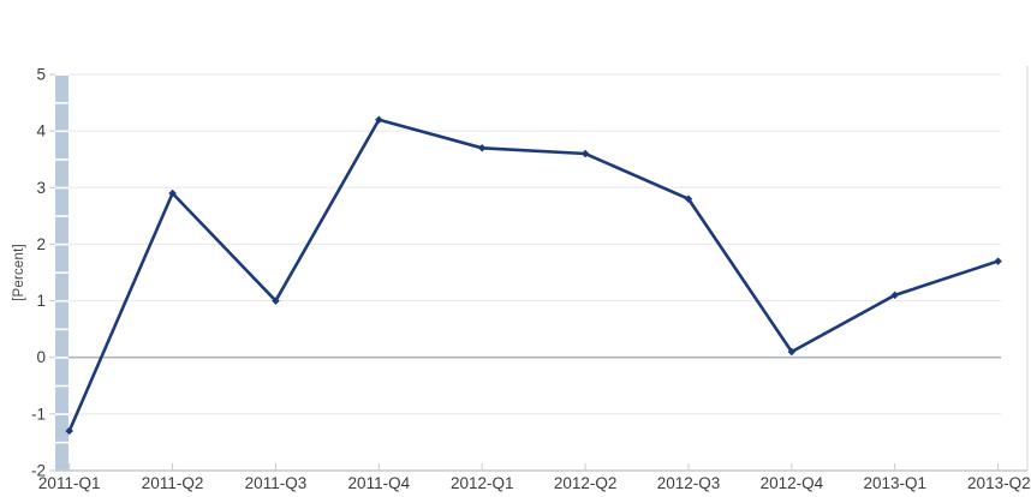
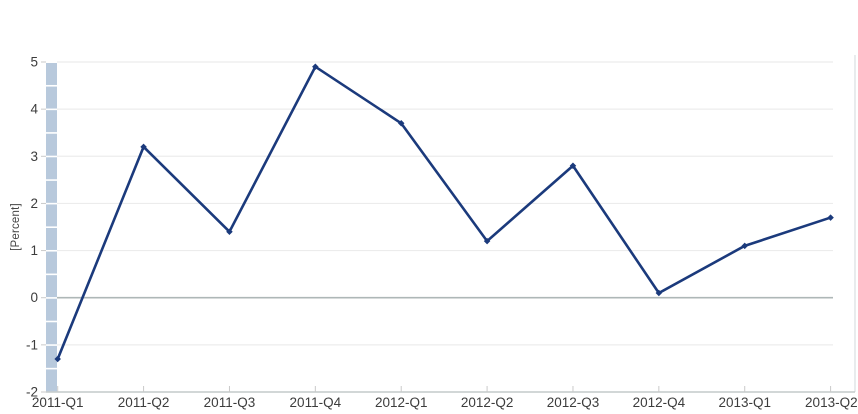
2011-Q2: 2.9 -> 3.2
2011-Q3: 1.0 -> 1.4
2011-Q4: 4.2 -> 4.9
2012-Q2: 3.6 -> 1.2
